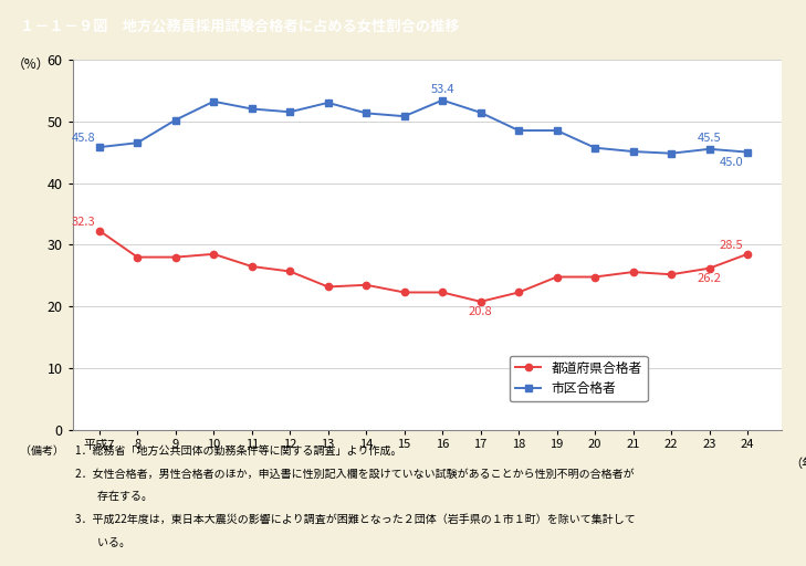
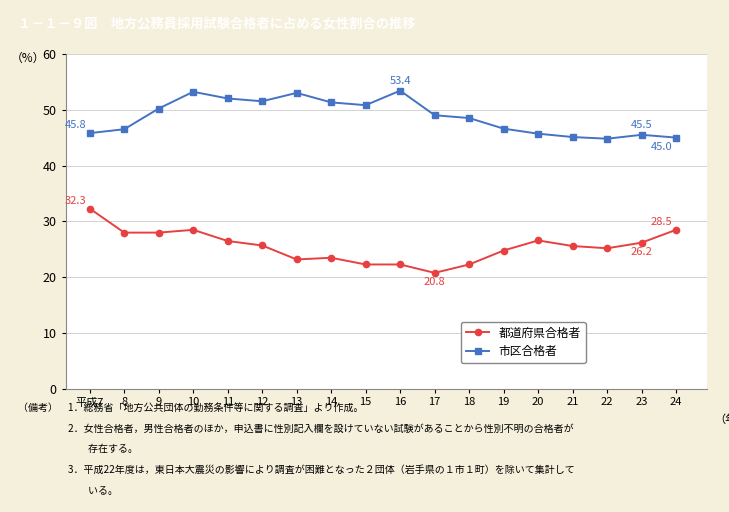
市区合格者/17: 51.4 -> 49.0
市区合格者/19: 48.5 -> 46.6
都道府県合格者/20: 24.8 -> 26.6
